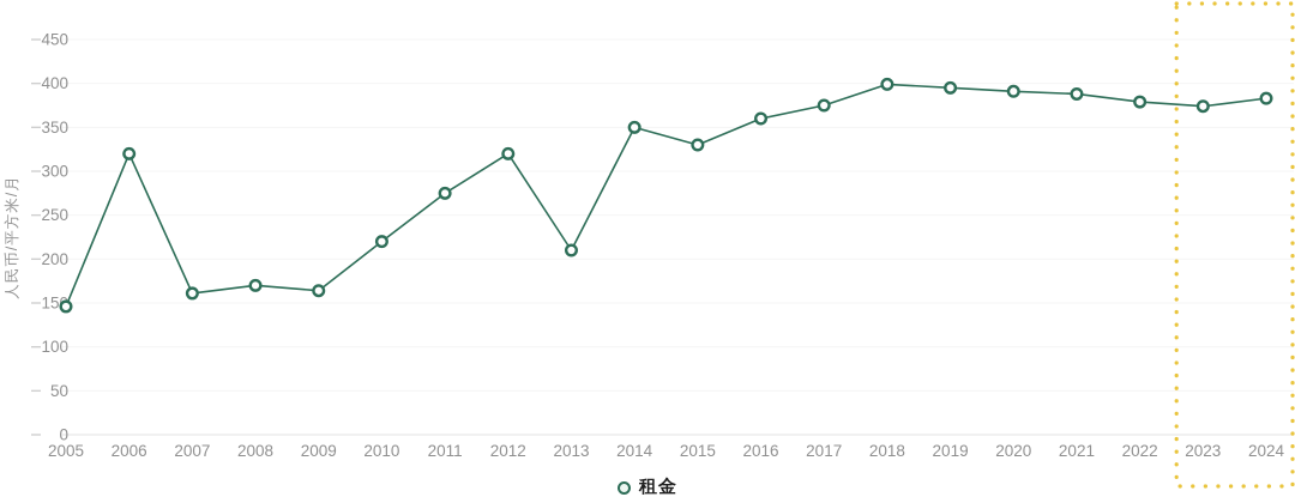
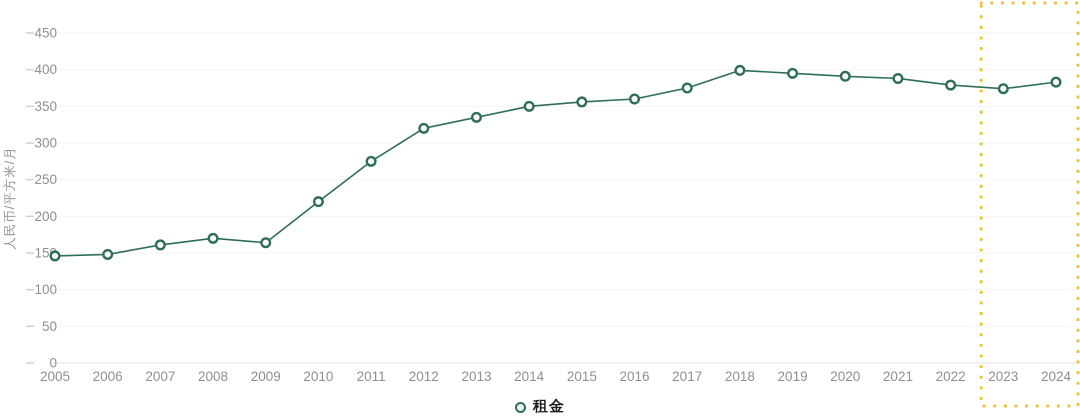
2006: 320 -> 150
2013: 210 -> 340
2015: 330 -> 360
